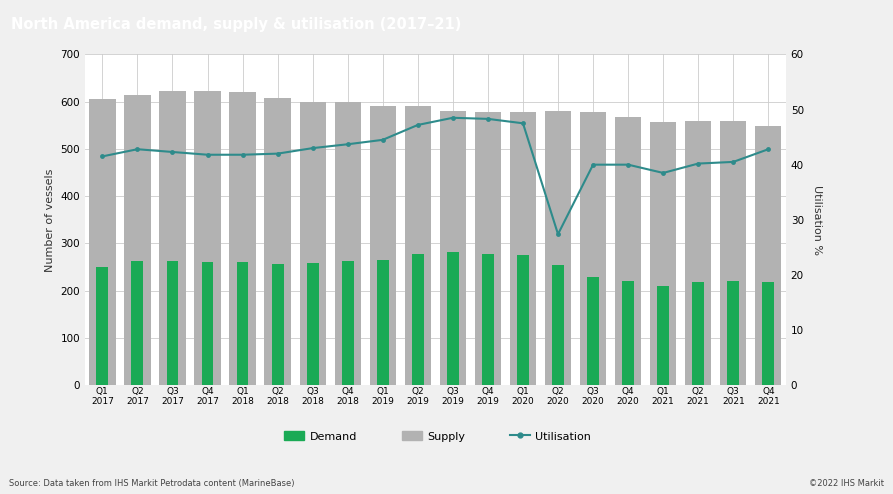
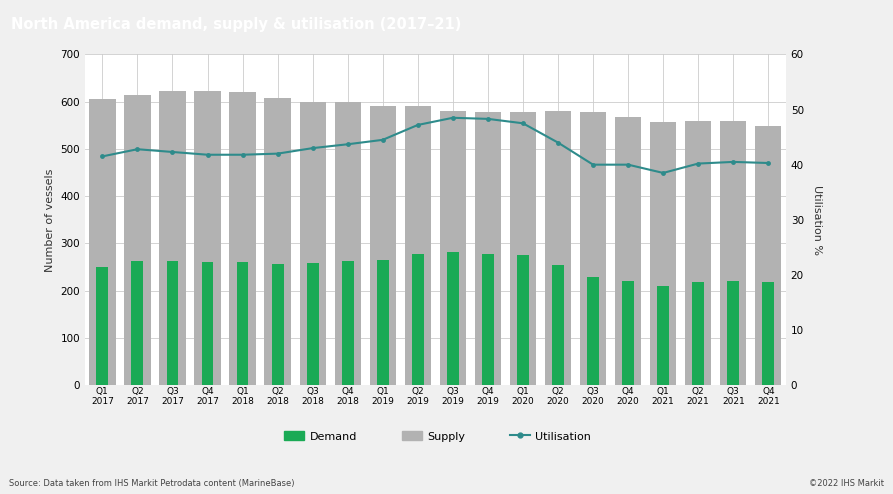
Utilisation/Q2 2020: 27.4 -> 44.0
Utilisation/Q4 2021: 42.8 -> 40.3
